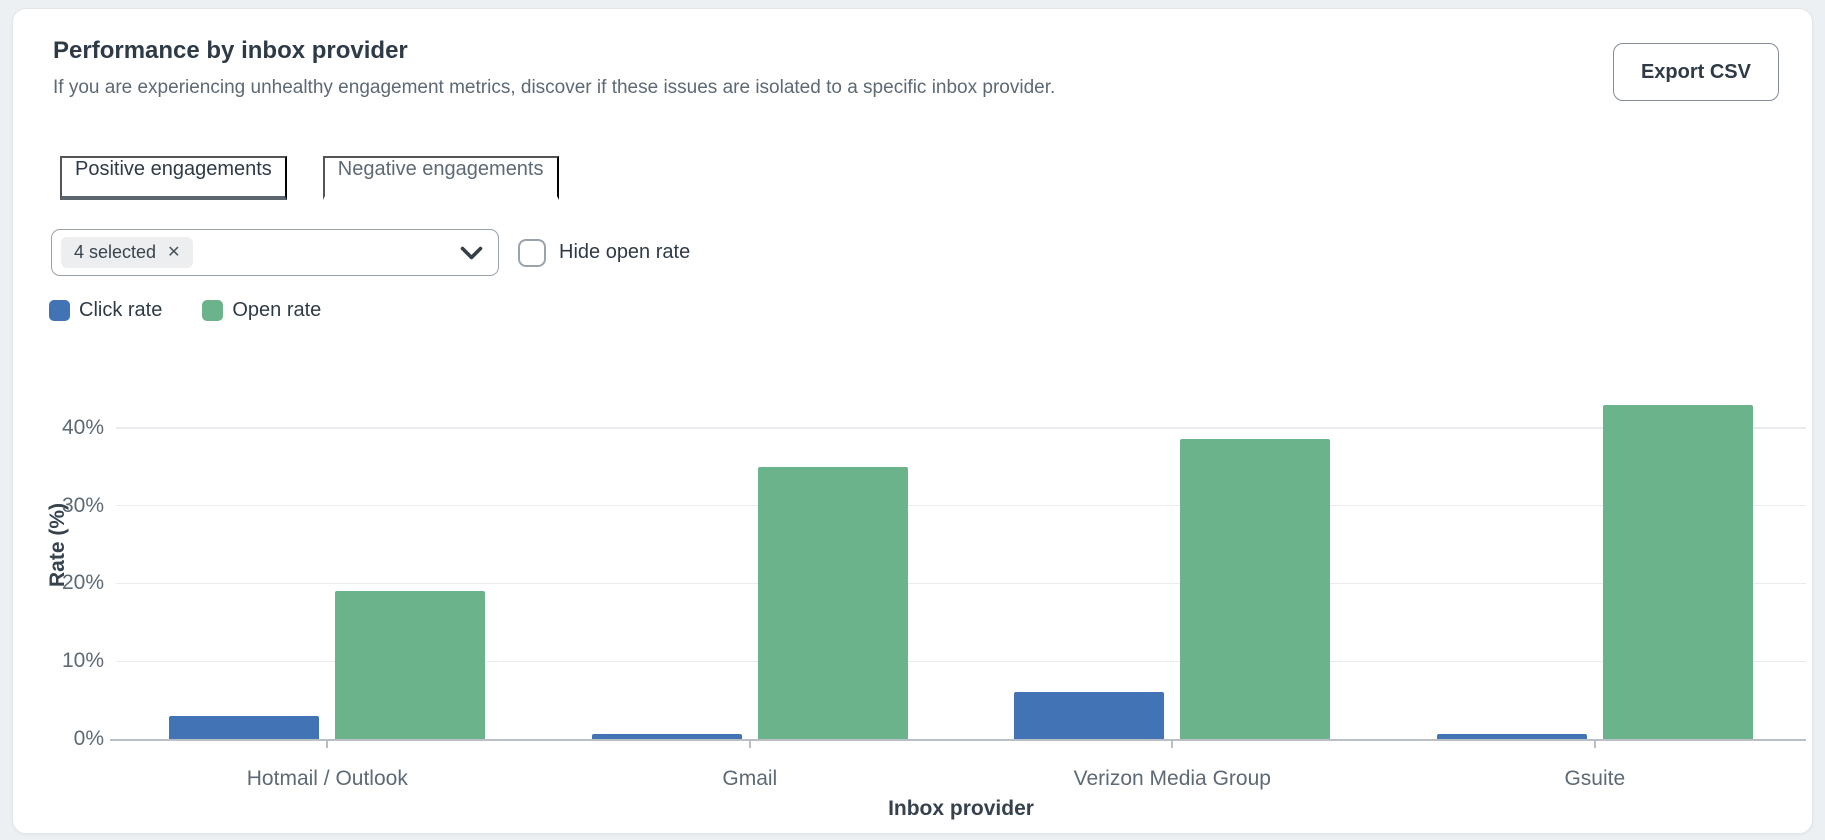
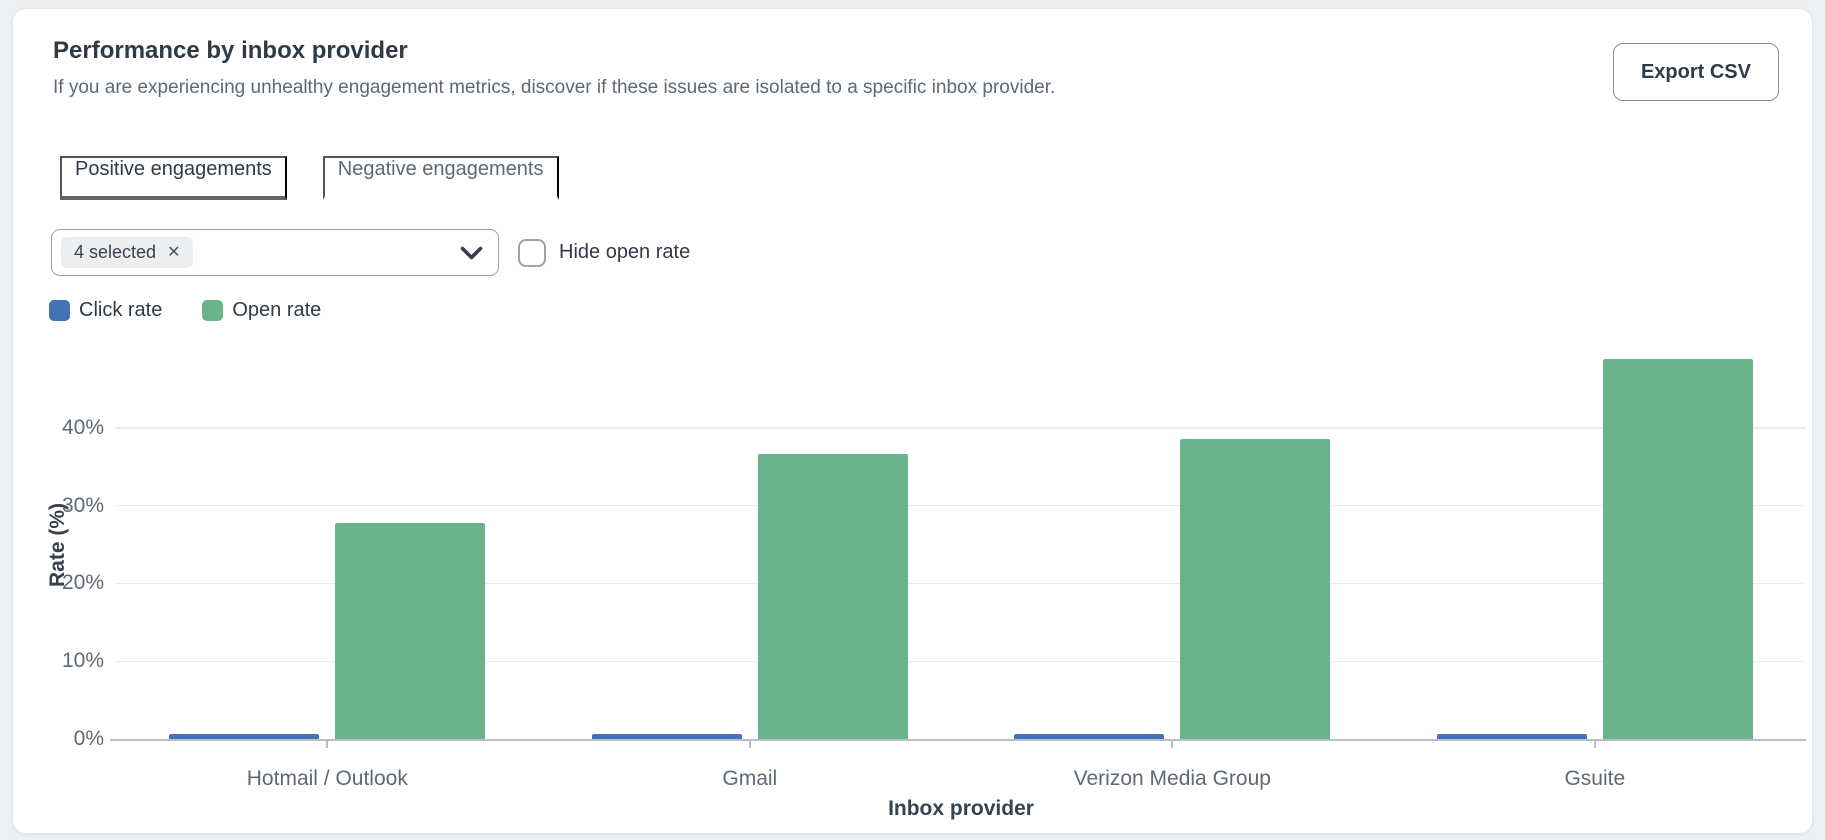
Click rate/Hotmail / Outlook: 3% -> 1%
Open rate/Hotmail / Outlook: 19% -> 28%
Open rate/Gmail: 35% -> 37%
Click rate/Verizon Media Group: 6% -> 1%
Open rate/Gsuite: 43% -> 49%
